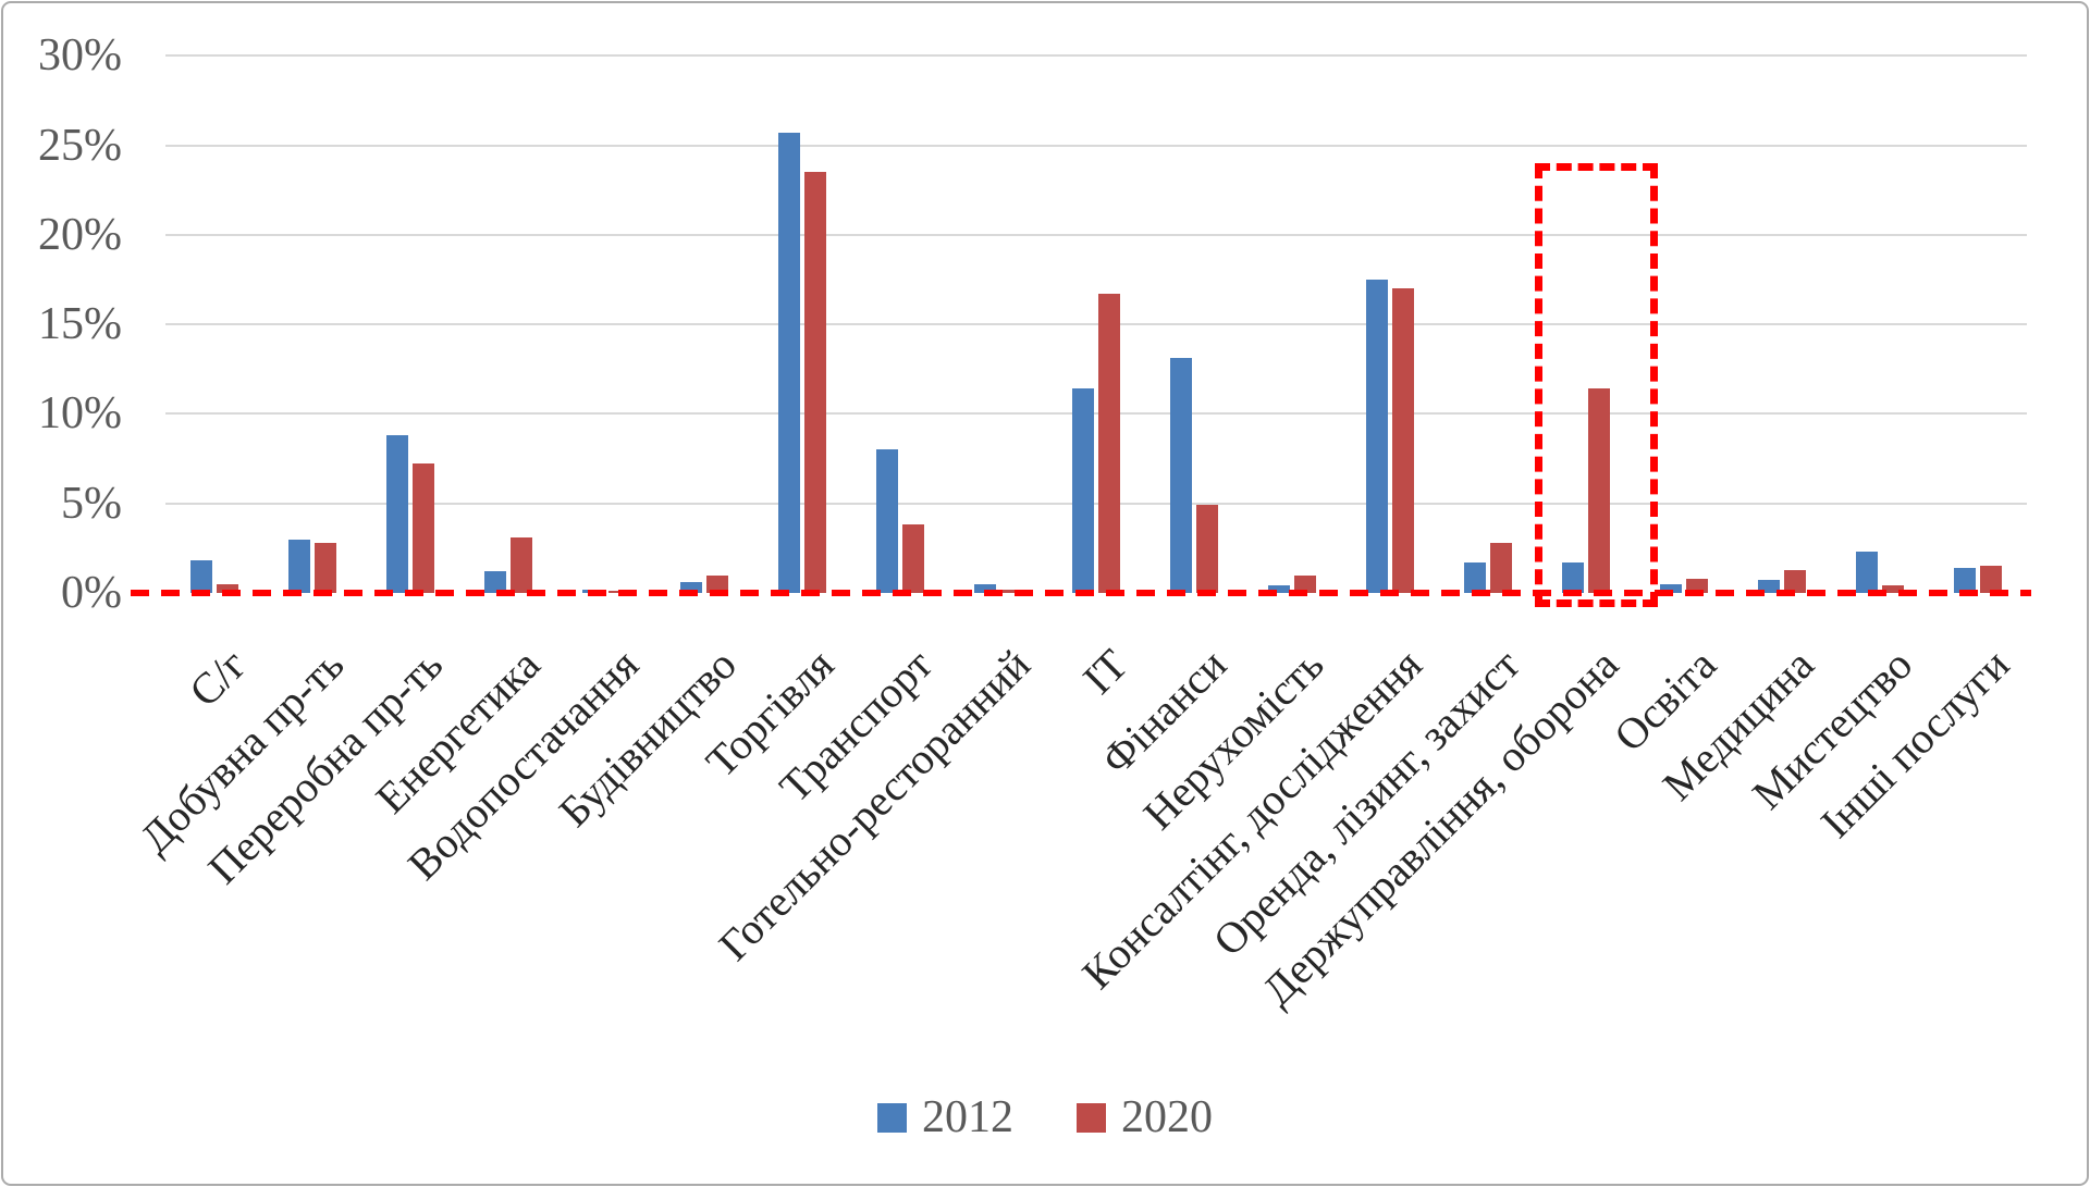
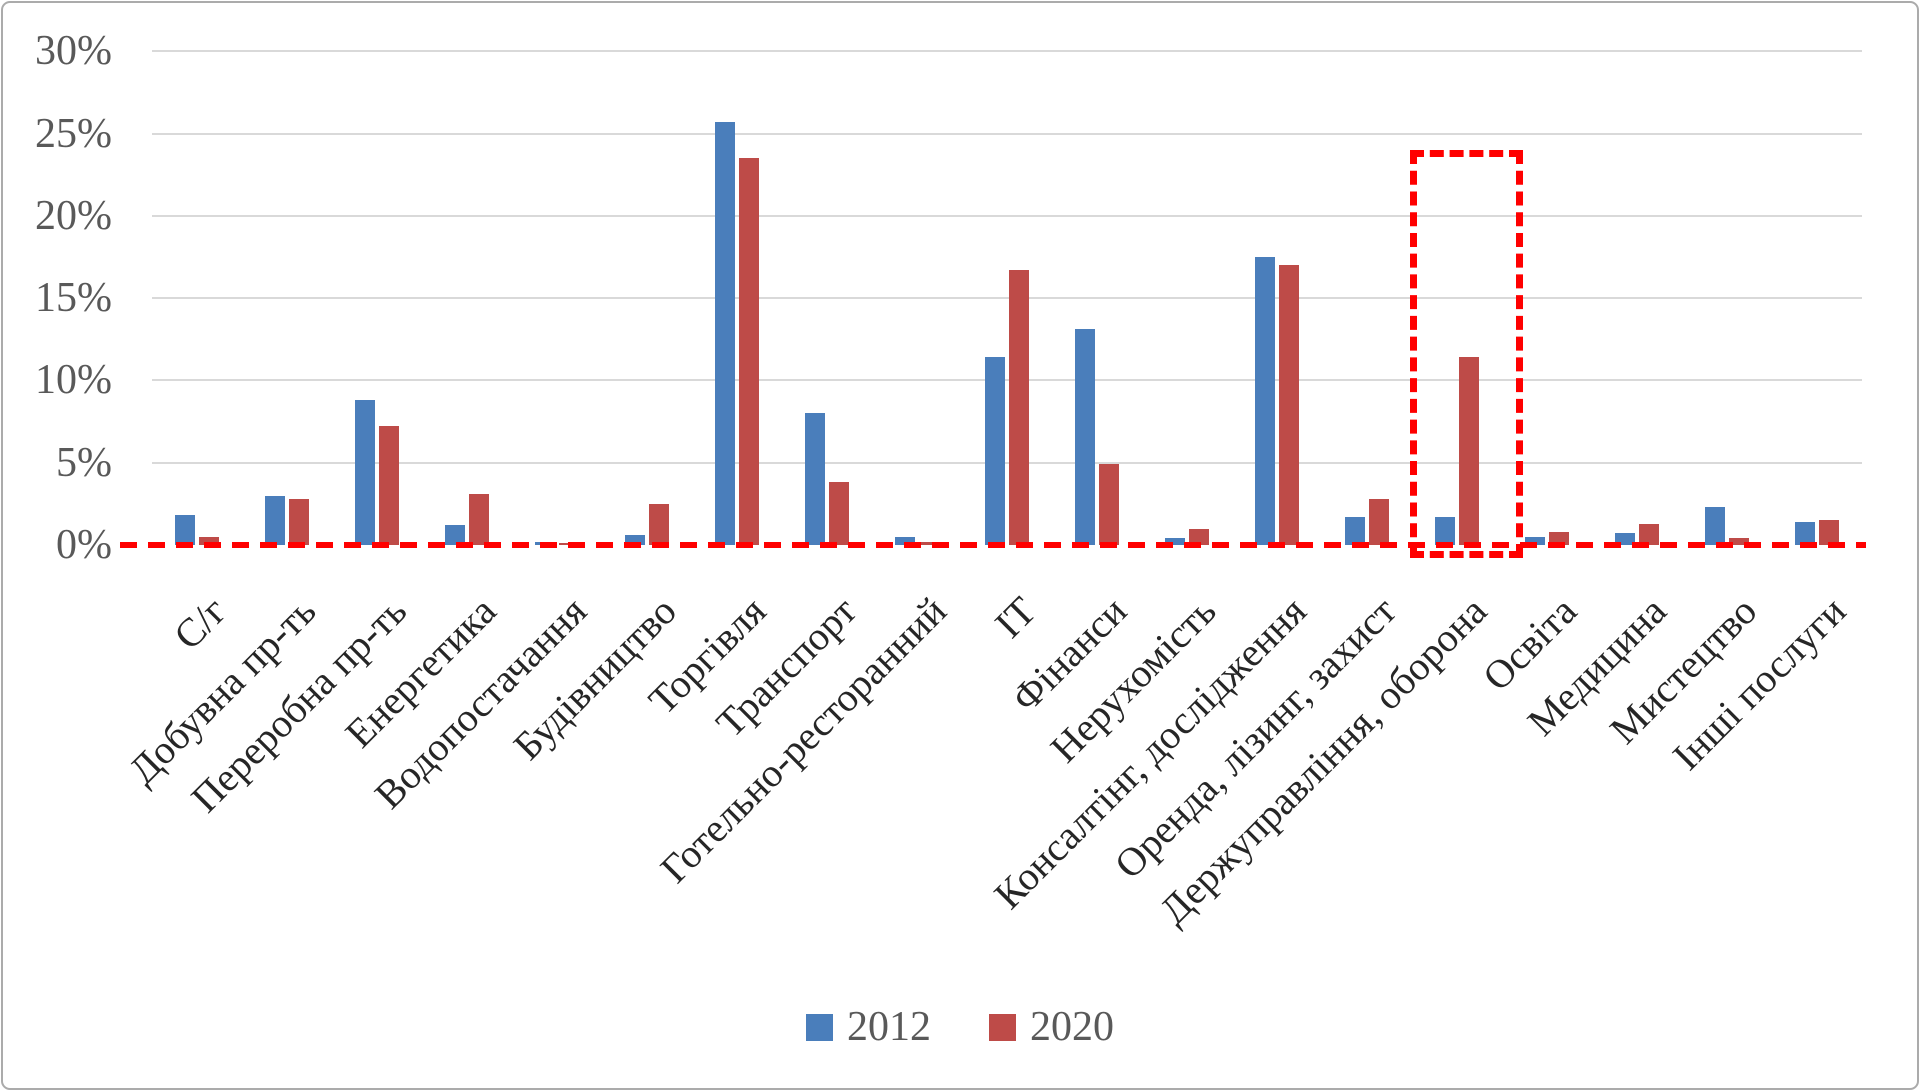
2020/Будівництво: 1.0% -> 2.5%
